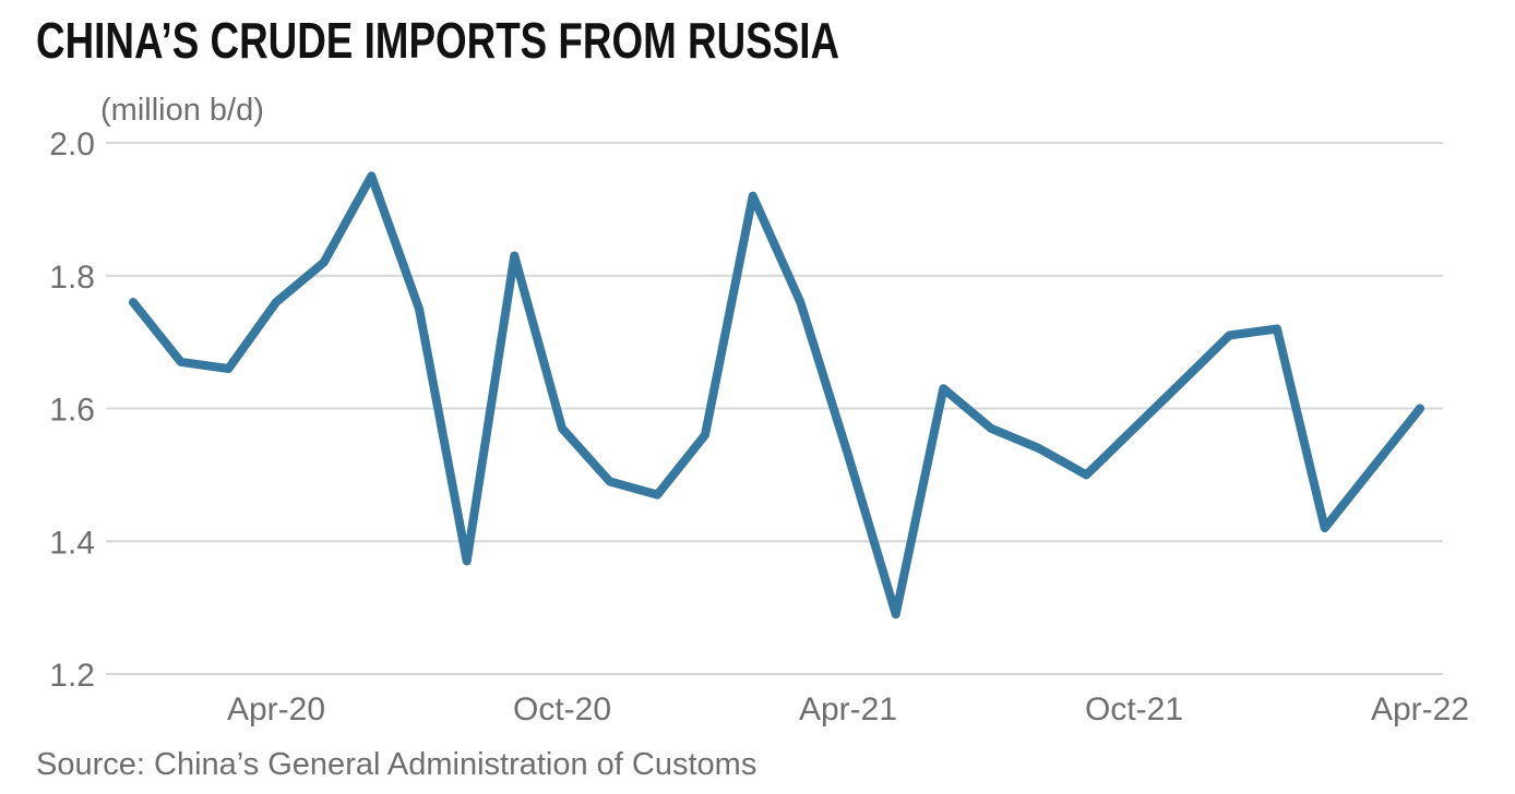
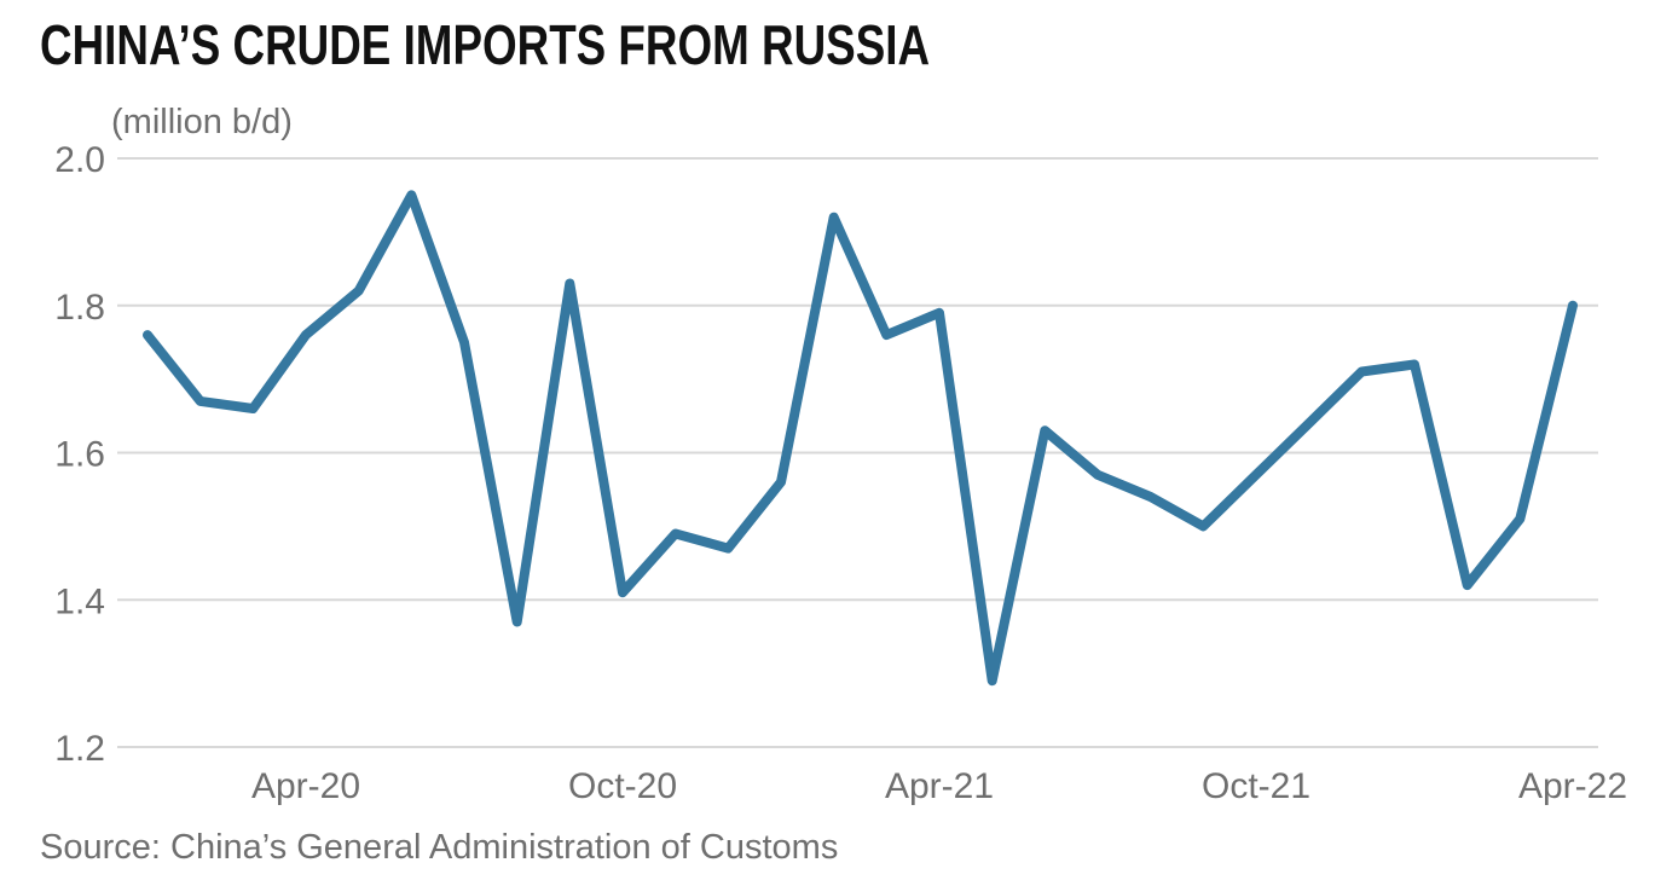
Oct-20: 1.57 -> 1.41
Apr-21: 1.53 -> 1.79
Apr-22: 1.60 -> 1.80
